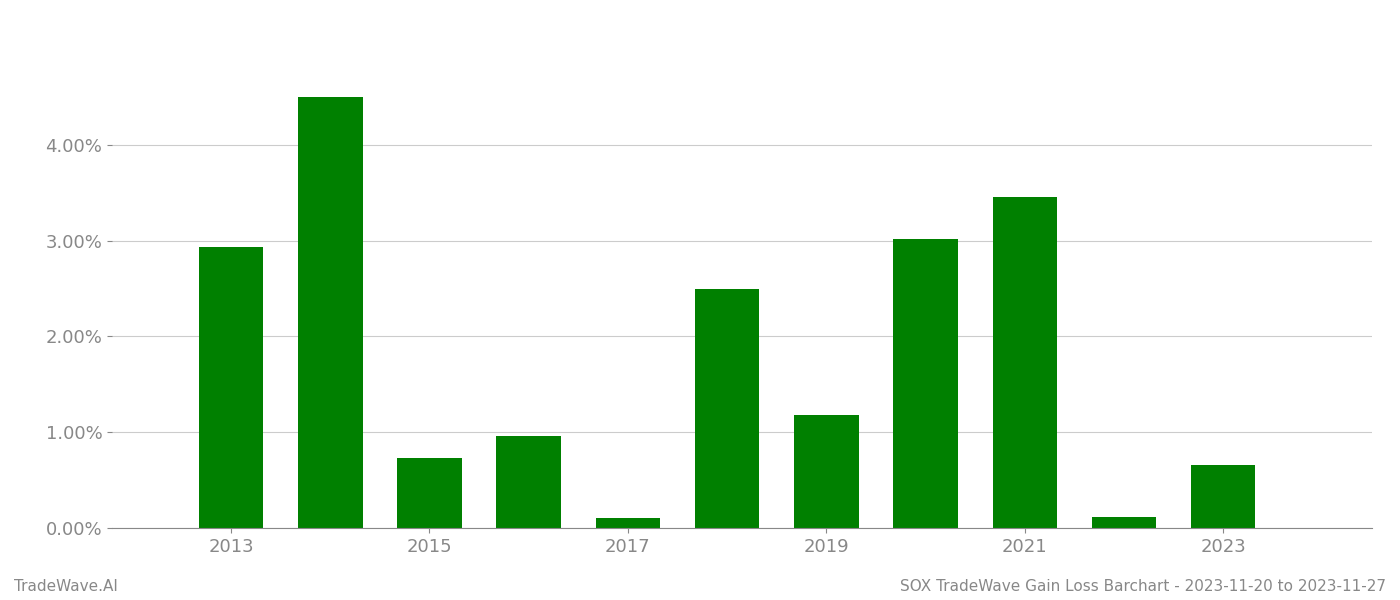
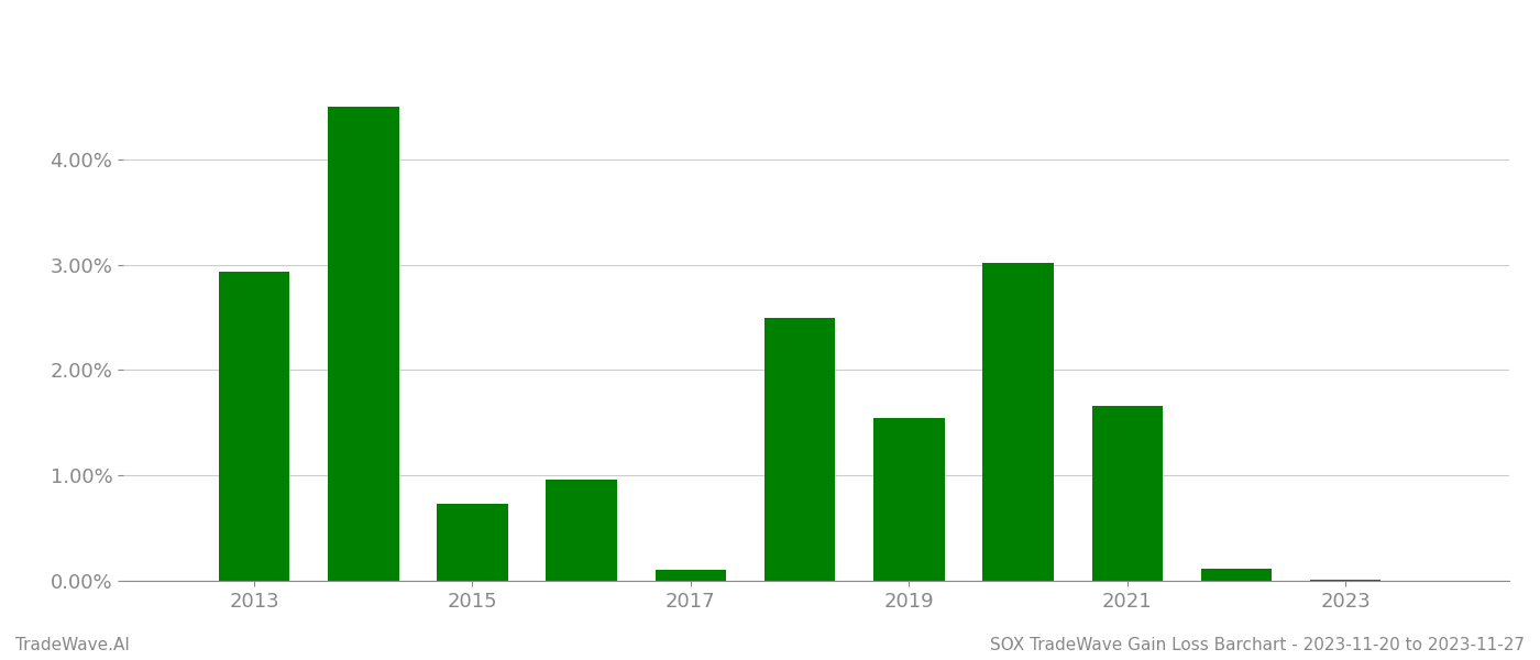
2019: 1.18% -> 1.55%
2021: 3.46% -> 1.66%
2023: 0.66% -> 0.01%
